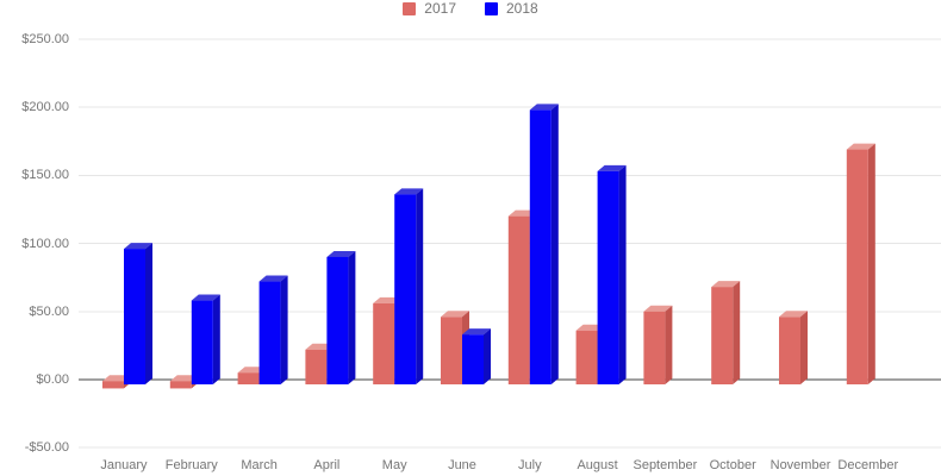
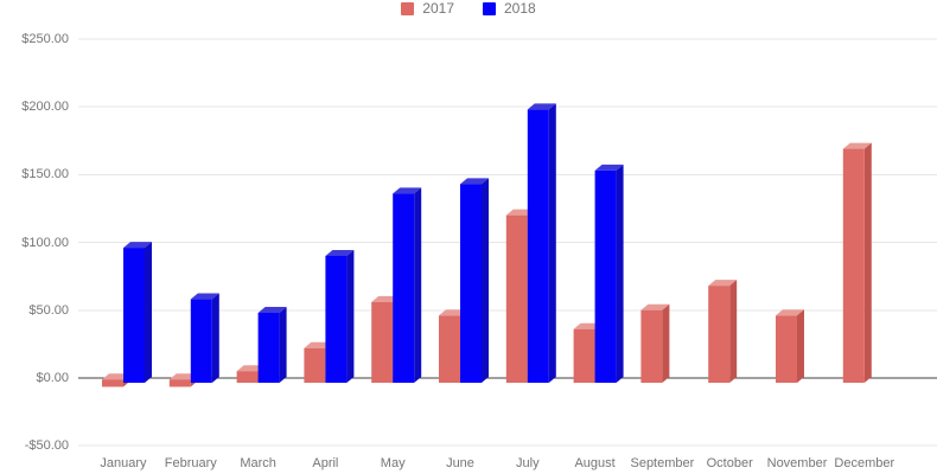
2018/March: $74 -> $50
2018/June: $35 -> $145
